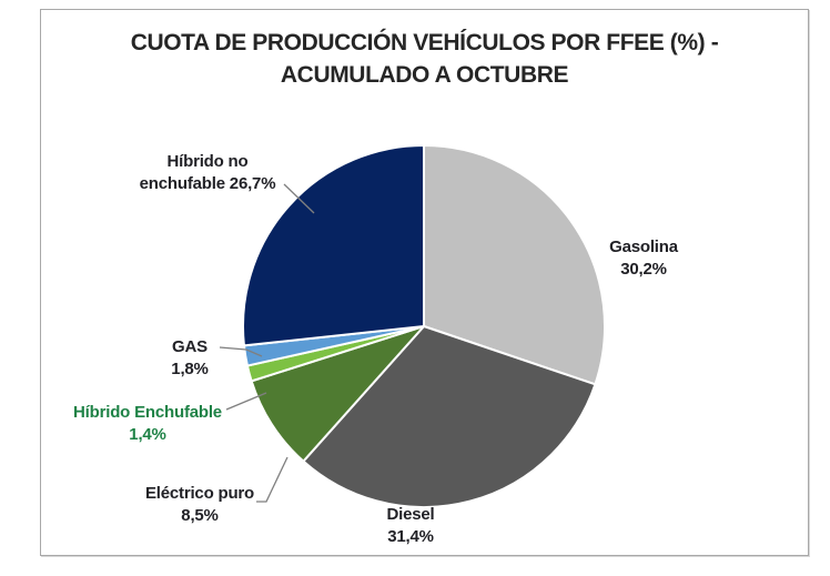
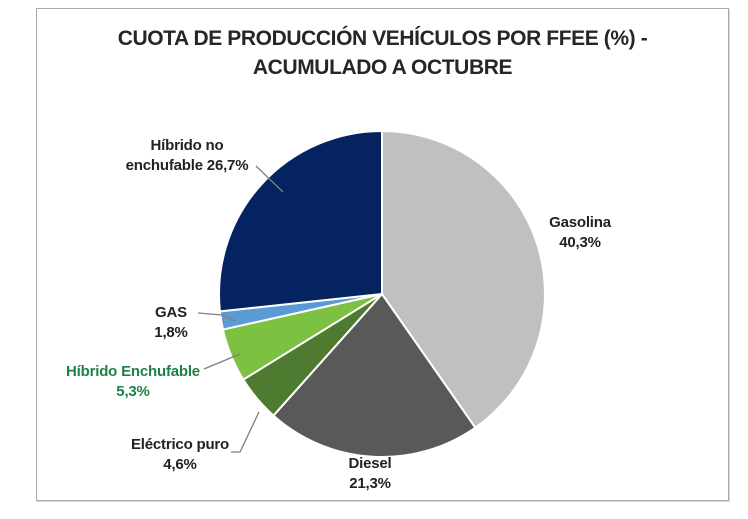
Gasolina: 30,2% -> 40,3%
Diesel: 31,4% -> 21,3%
Eléctrico puro: 8,5% -> 4,6%
Híbrido Enchufable: 1,4% -> 5,3%
